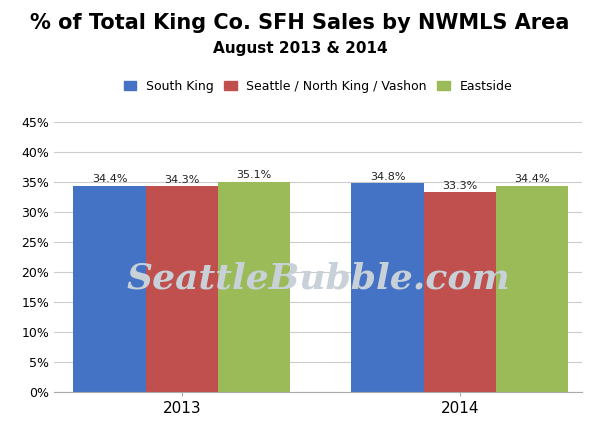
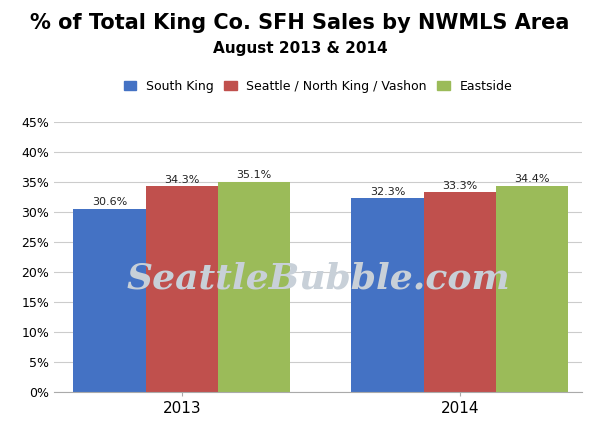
South King/2013: 34.4% -> 30.6%
South King/2014: 34.8% -> 32.3%
